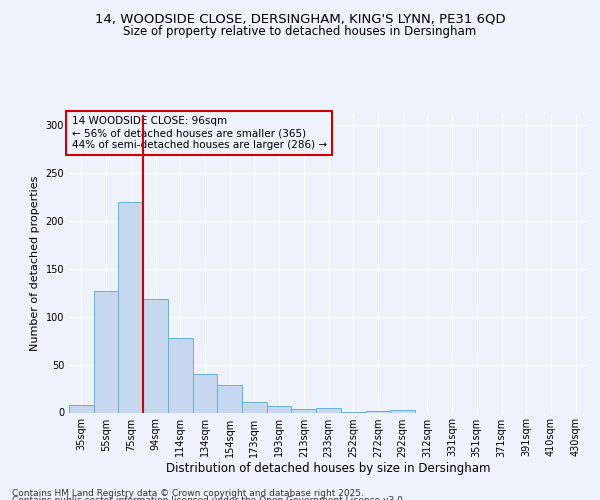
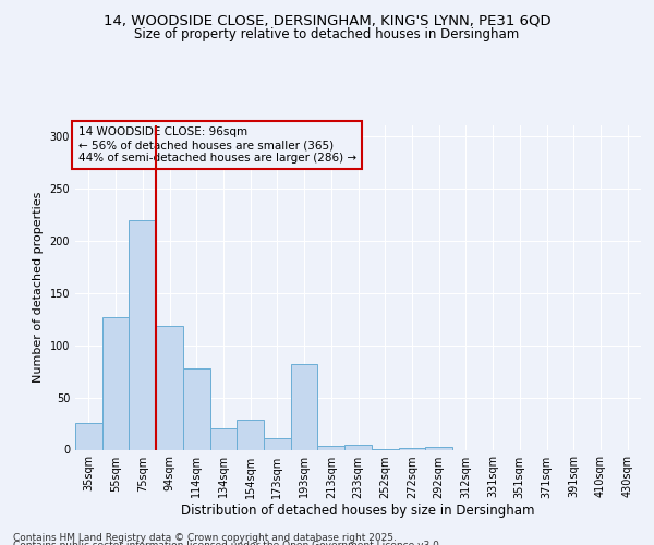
35sqm: 8 -> 26
134sqm: 40 -> 20
193sqm: 7 -> 82
